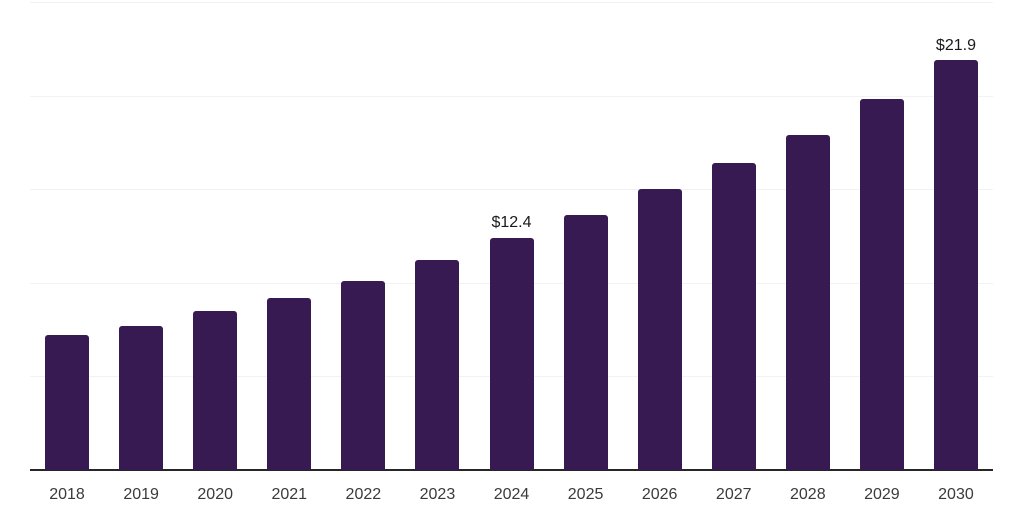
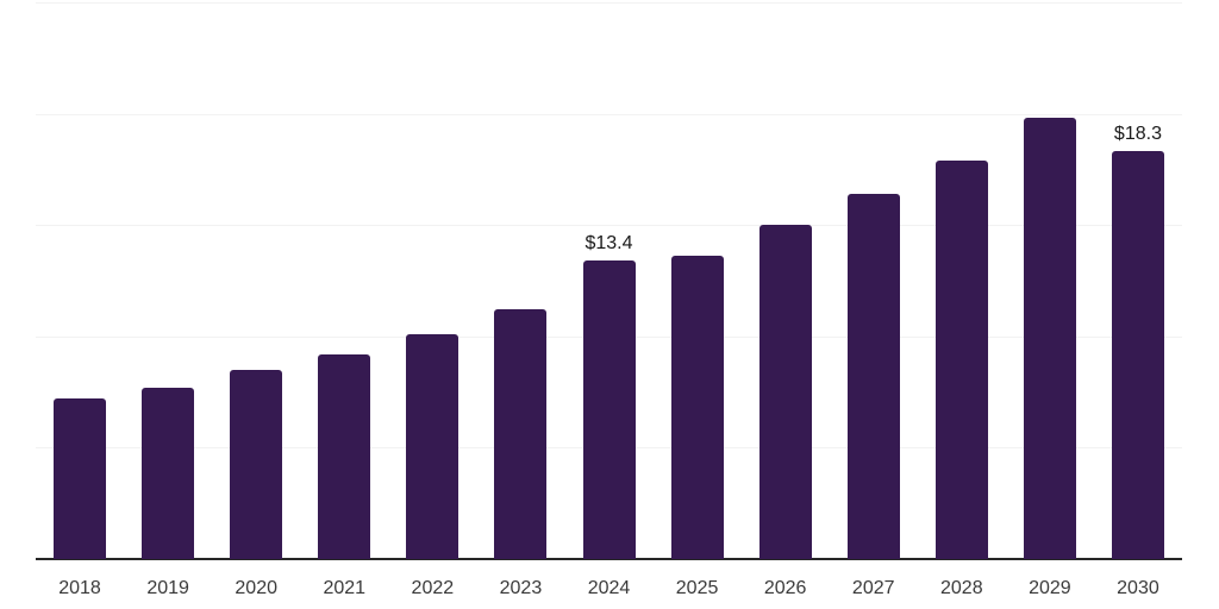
2024: $12.4 -> $13.4
2030: $21.9 -> $18.3
